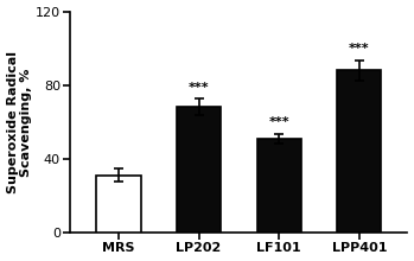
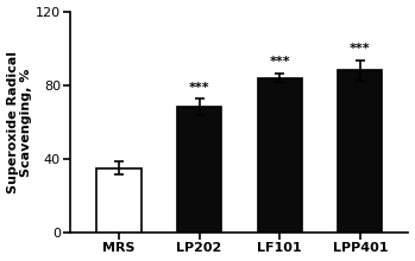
MRS: 31 -> 35
LF101: 51 -> 84
